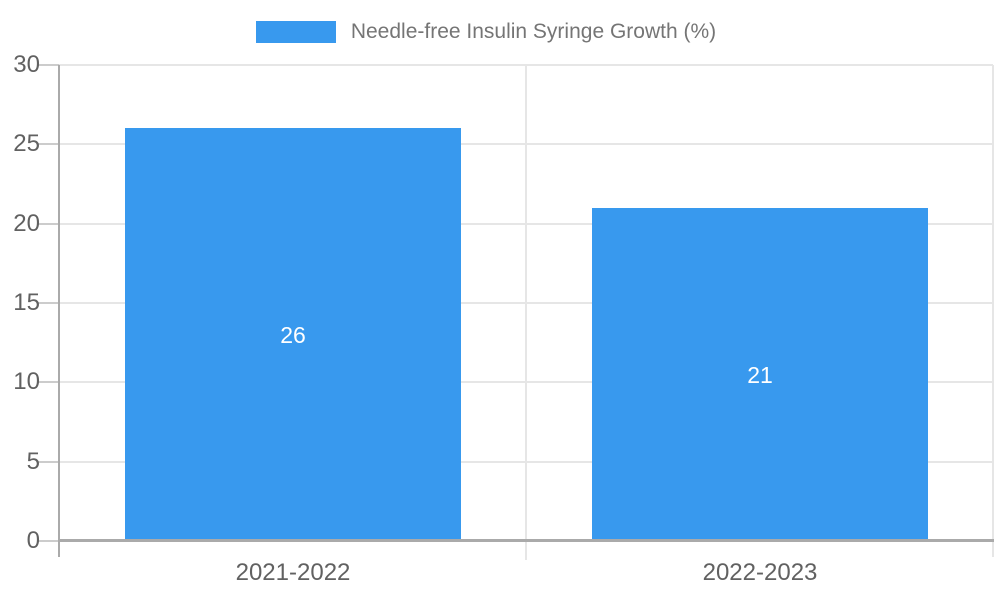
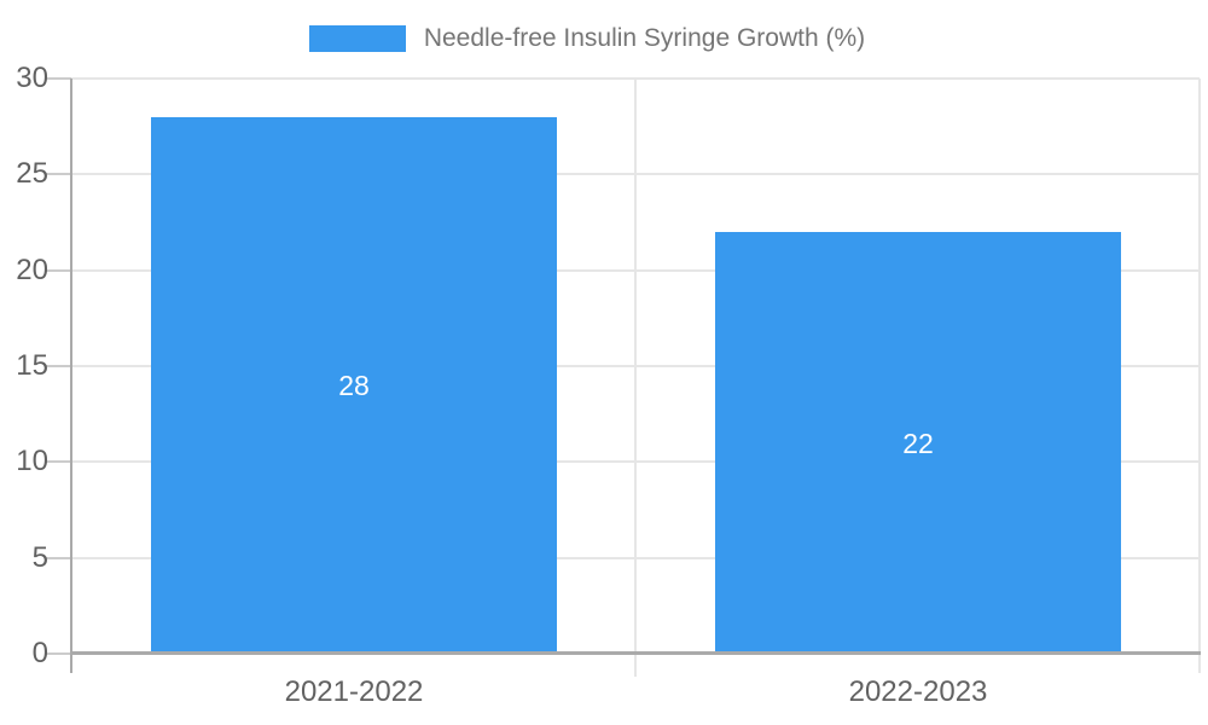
2021-2022: 26 -> 28
2022-2023: 21 -> 22
